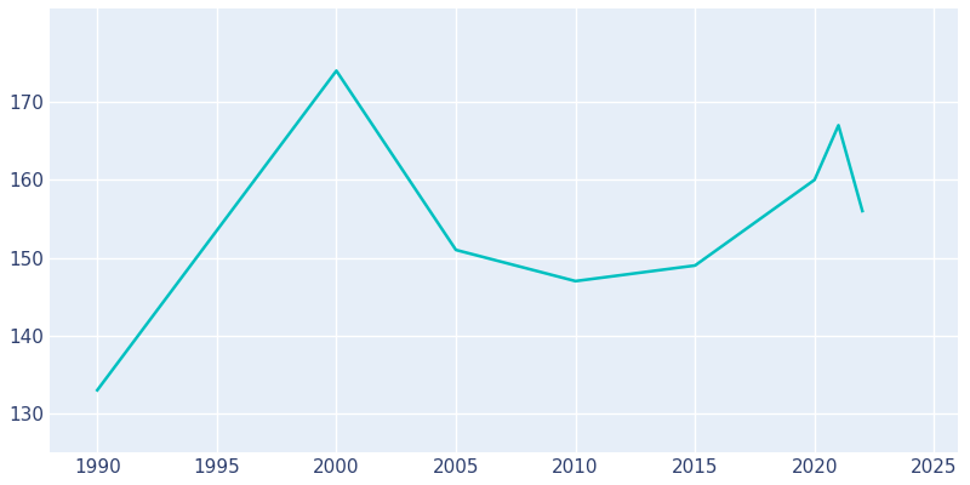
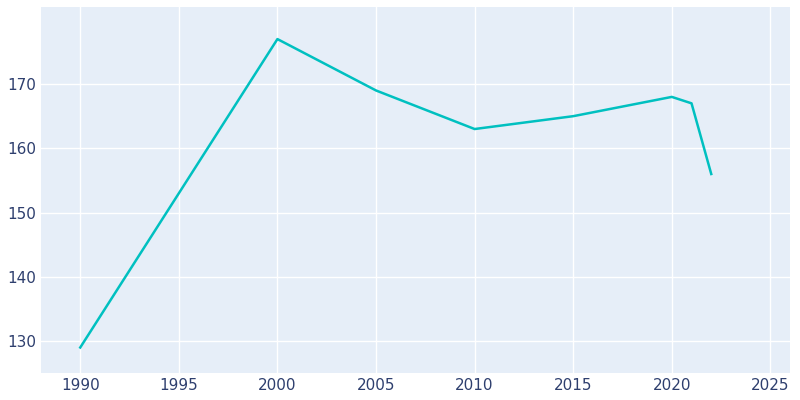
1990: 133 -> 129
2000: 174 -> 177
2005: 151 -> 169
2010: 147 -> 163
2015: 149 -> 165
2020: 160 -> 168
